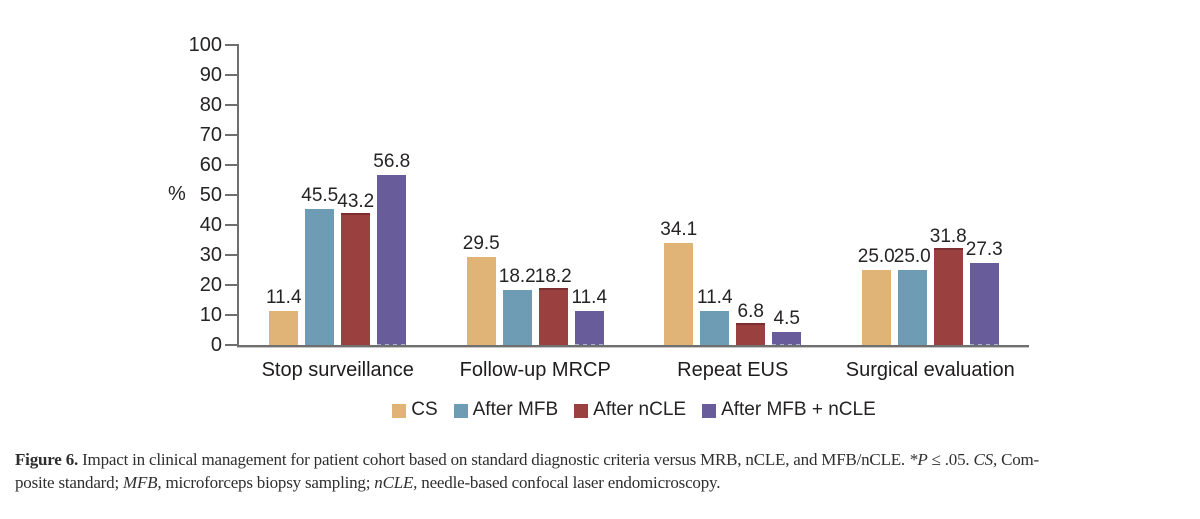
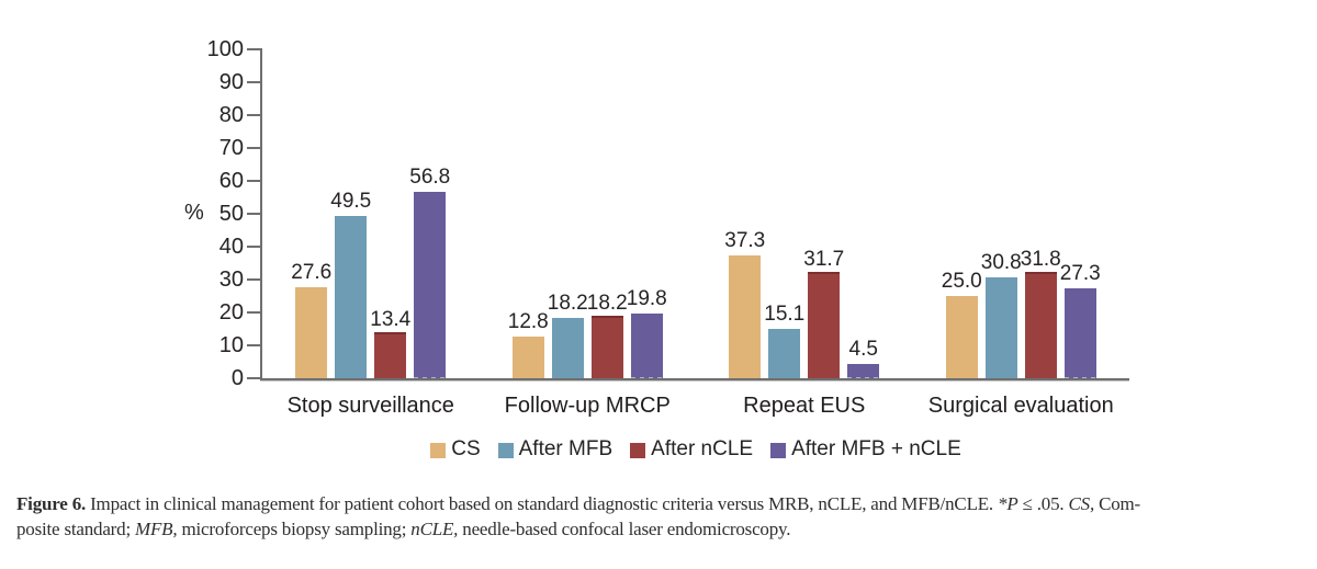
CS/Stop surveillance: 11.4 -> 27.6
After MFB/Stop surveillance: 45.5 -> 49.5
After nCLE/Stop surveillance: 43.2 -> 13.4
CS/Follow-up MRCP: 29.5 -> 12.8
After MFB + nCLE/Follow-up MRCP: 11.4 -> 19.8
CS/Repeat EUS: 34.1 -> 37.3
After MFB/Repeat EUS: 11.4 -> 15.1
After nCLE/Repeat EUS: 6.8 -> 31.7
After MFB/Surgical evaluation: 25.0 -> 30.8
